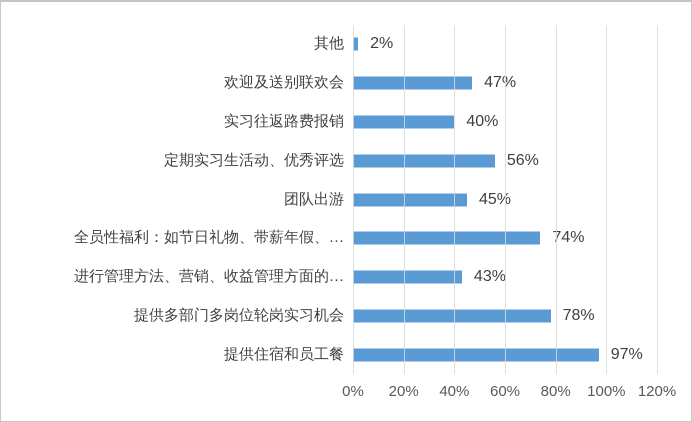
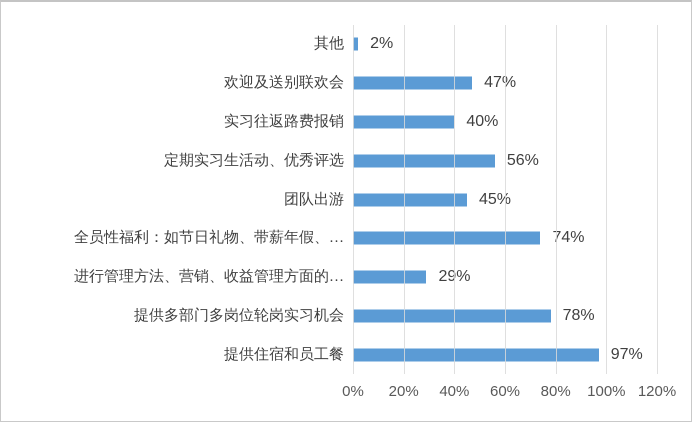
进行管理方法、营销、收益管理方面的…: 43% -> 29%
